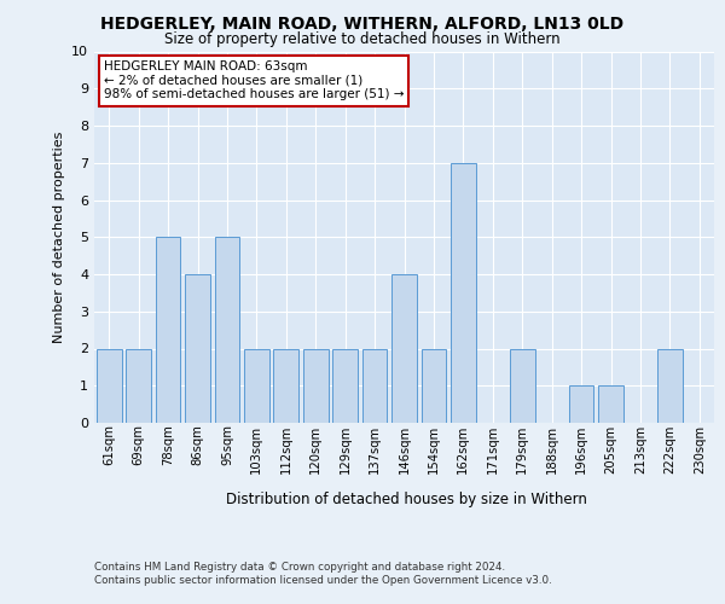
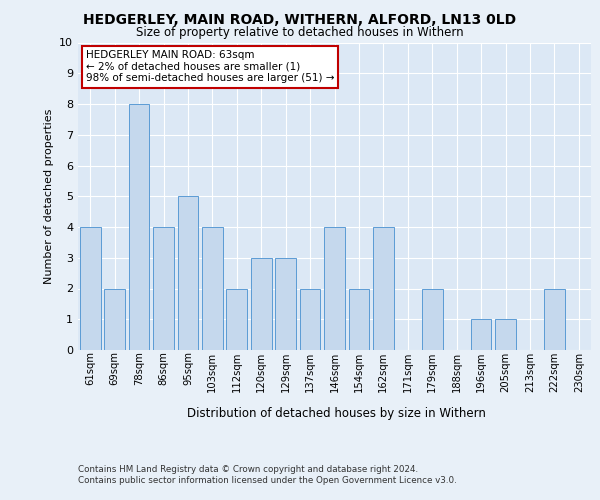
61sqm: 2 -> 4
78sqm: 5 -> 8
103sqm: 2 -> 4
120sqm: 2 -> 3
129sqm: 2 -> 3
162sqm: 7 -> 4
